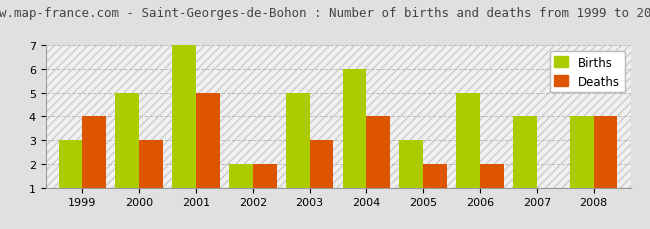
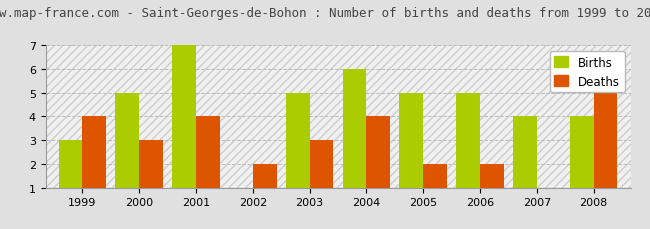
Deaths/2001: 5 -> 4
Births/2002: 2 -> 1
Births/2005: 3 -> 5
Deaths/2008: 4 -> 5
